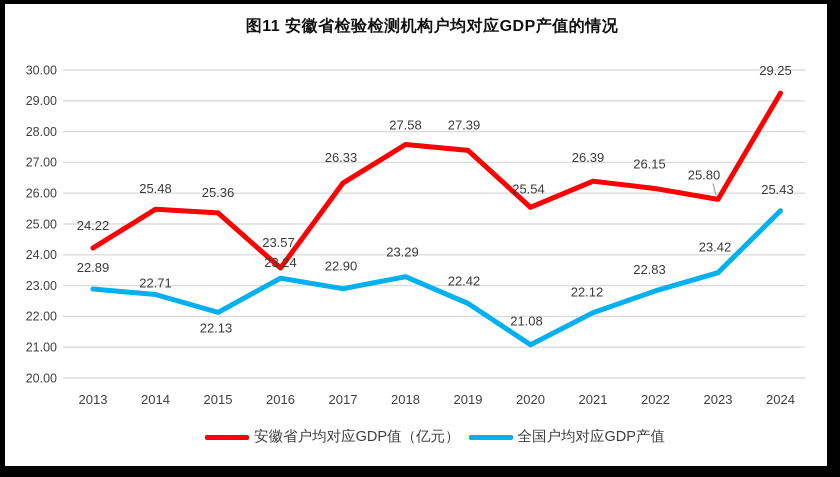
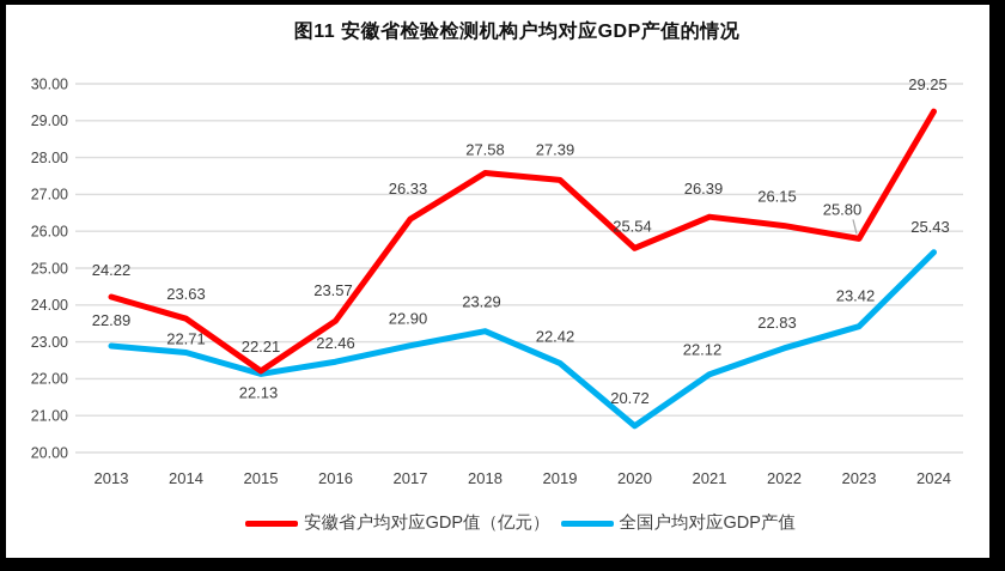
安徽省户均对应GDP值（亿元）/2014: 25.48 -> 23.63
安徽省户均对应GDP值（亿元）/2015: 25.36 -> 22.21
全国户均对应GDP产值/2016: 23.24 -> 22.46
全国户均对应GDP产值/2020: 21.08 -> 20.72
